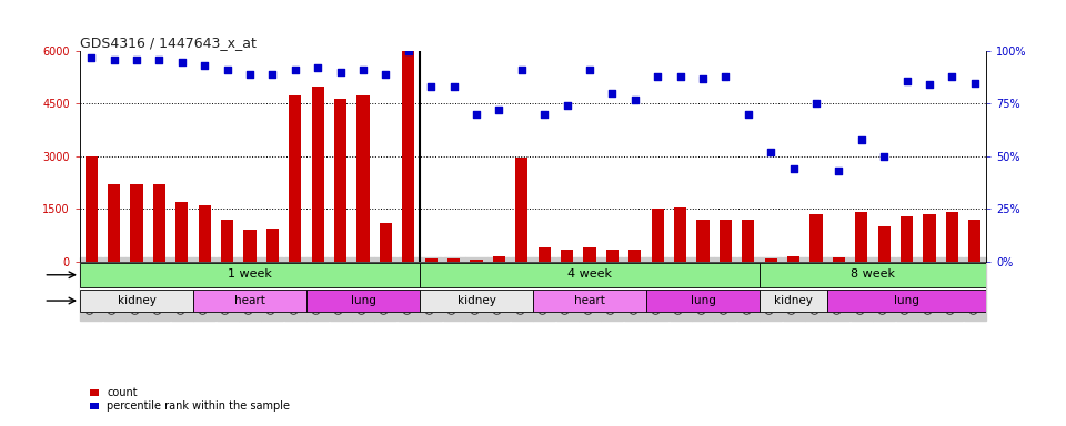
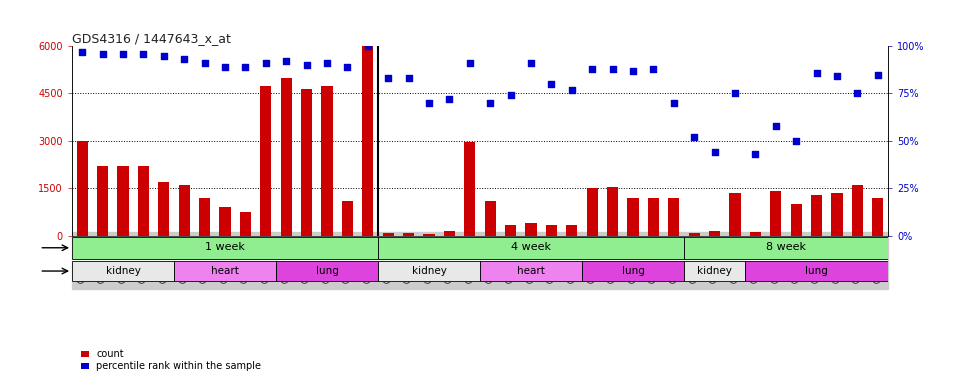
count/GSM949123: 950 -> 750
count/GSM949135: 400 -> 1100
count/GSM949153: 1400 -> 1600
percentile rank within the sample/GSM949153: 88% -> 75%
